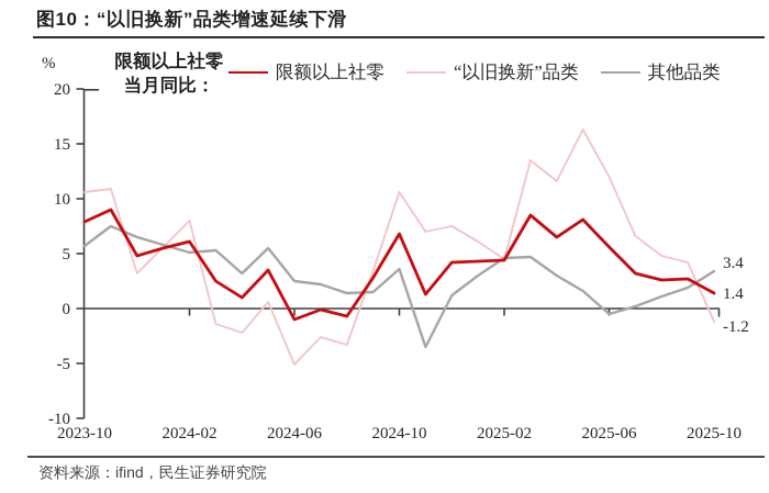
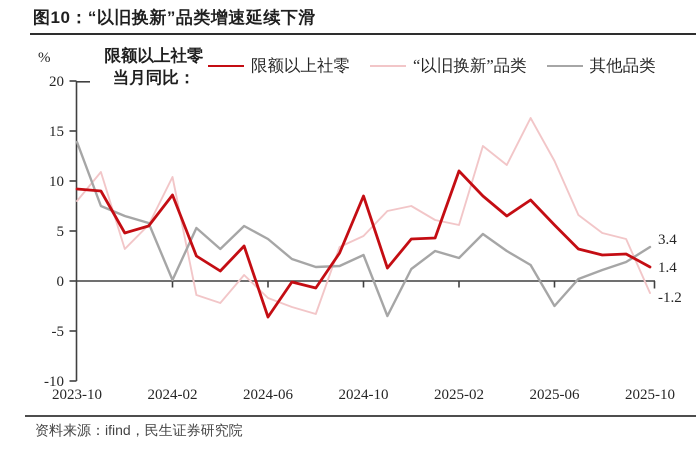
限额以上社零/2023-10: 7.9 -> 9.2
“以旧换新”品类/2023-10: 10.6 -> 8.0
其他品类/2023-10: 5.7 -> 13.9
限额以上社零/2024-02: 6.1 -> 8.6
“以旧换新”品类/2024-02: 8.0 -> 10.4
其他品类/2024-02: 5.1 -> 0.1
限额以上社零/2024-06: -1.0 -> -3.6
“以旧换新”品类/2024-06: -5.1 -> -1.7
其他品类/2024-06: 2.5 -> 4.2
限额以上社零/2024-10: 6.8 -> 8.5
“以旧换新”品类/2024-10: 10.6 -> 4.5
其他品类/2024-10: 3.6 -> 2.6
限额以上社零/2025-02: 4.4 -> 11.0
“以旧换新”品类/2025-02: 4.5 -> 5.6
其他品类/2025-02: 4.6 -> 2.3
其他品类/2025-06: -0.5 -> -2.5
